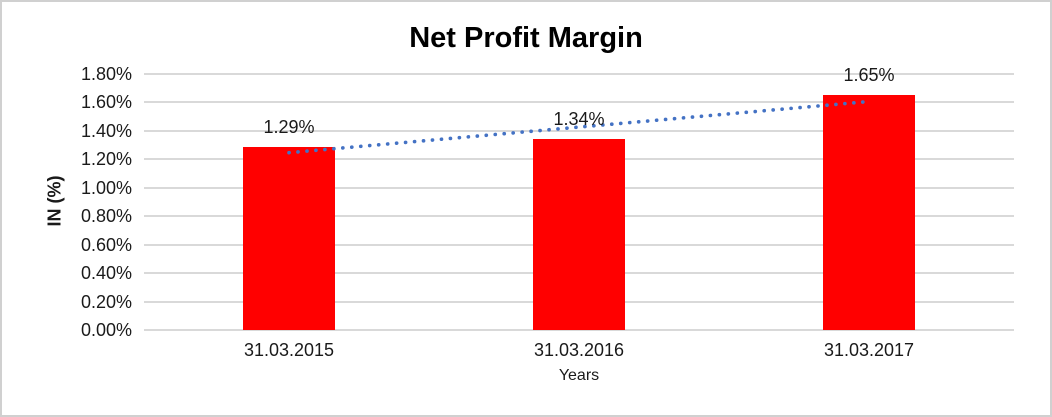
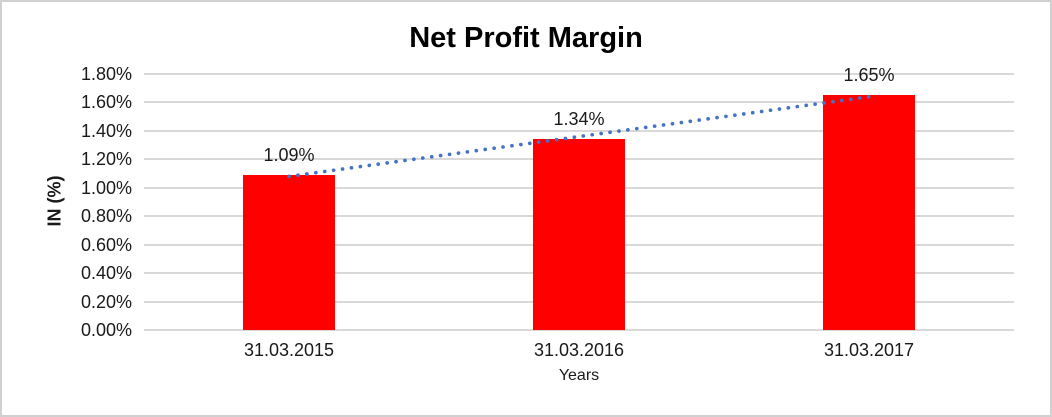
31.03.2015: 1.29% -> 1.09%
